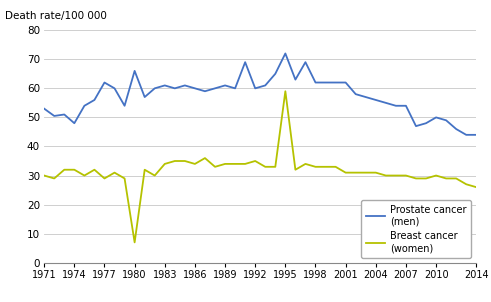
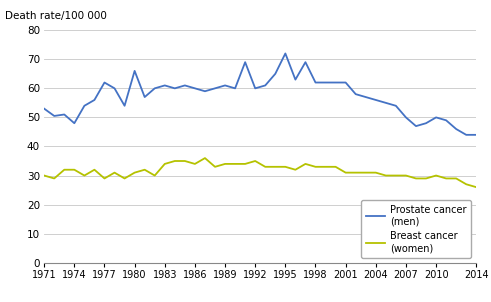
Breast cancer (women)/1980: 7 -> 31
Breast cancer (women)/1995: 59 -> 33
Prostate cancer (men)/2007: 54.0 -> 50.0
